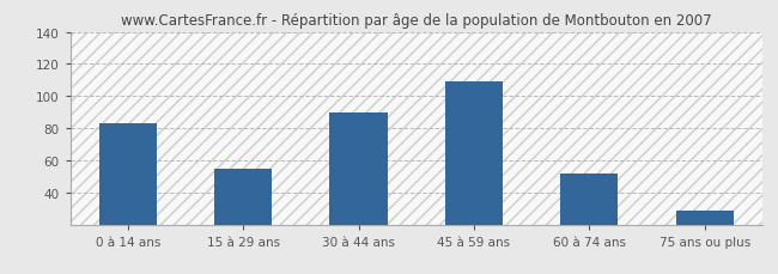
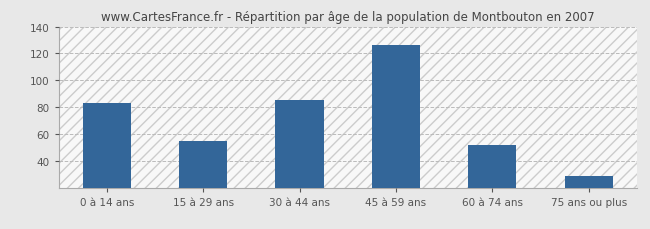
30 à 44 ans: 90 -> 85
45 à 59 ans: 109 -> 126
